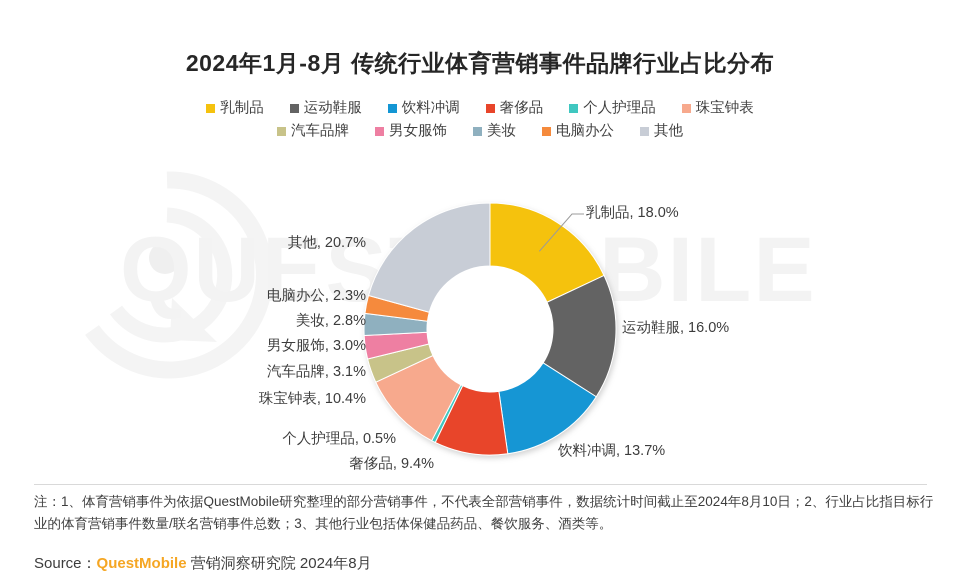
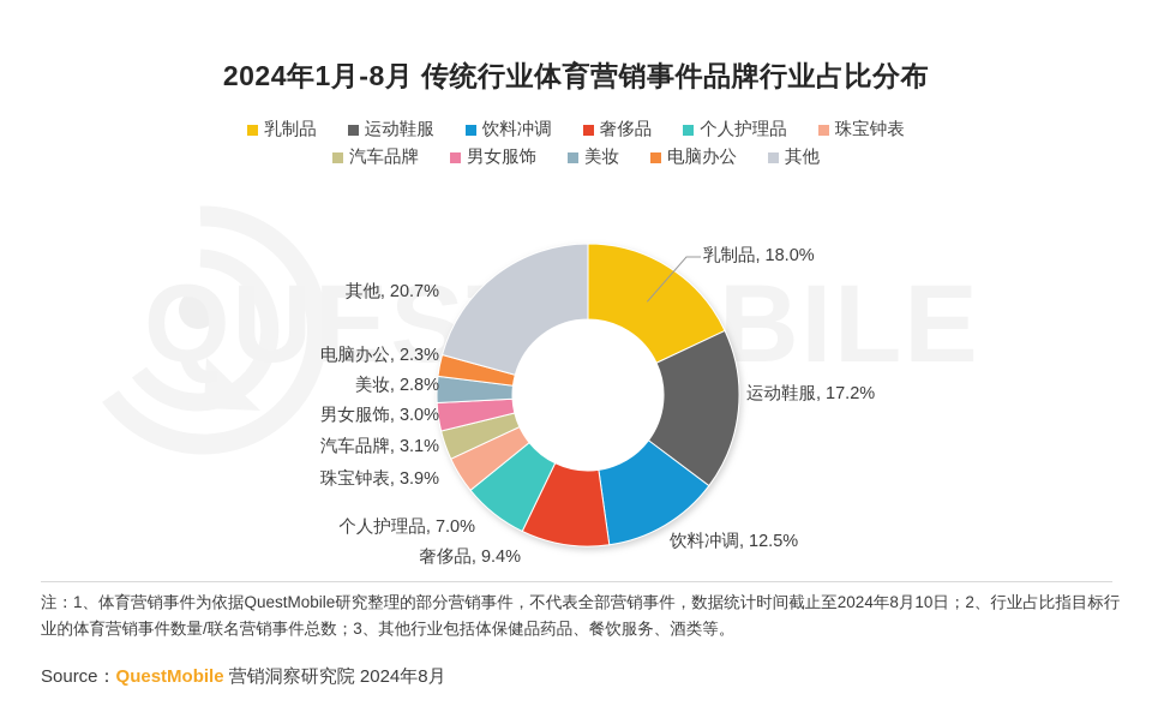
运动鞋服: 16.0% -> 17.2%
饮料冲调: 13.7% -> 12.5%
个人护理品: 0.5% -> 7.0%
珠宝钟表: 10.4% -> 3.9%
